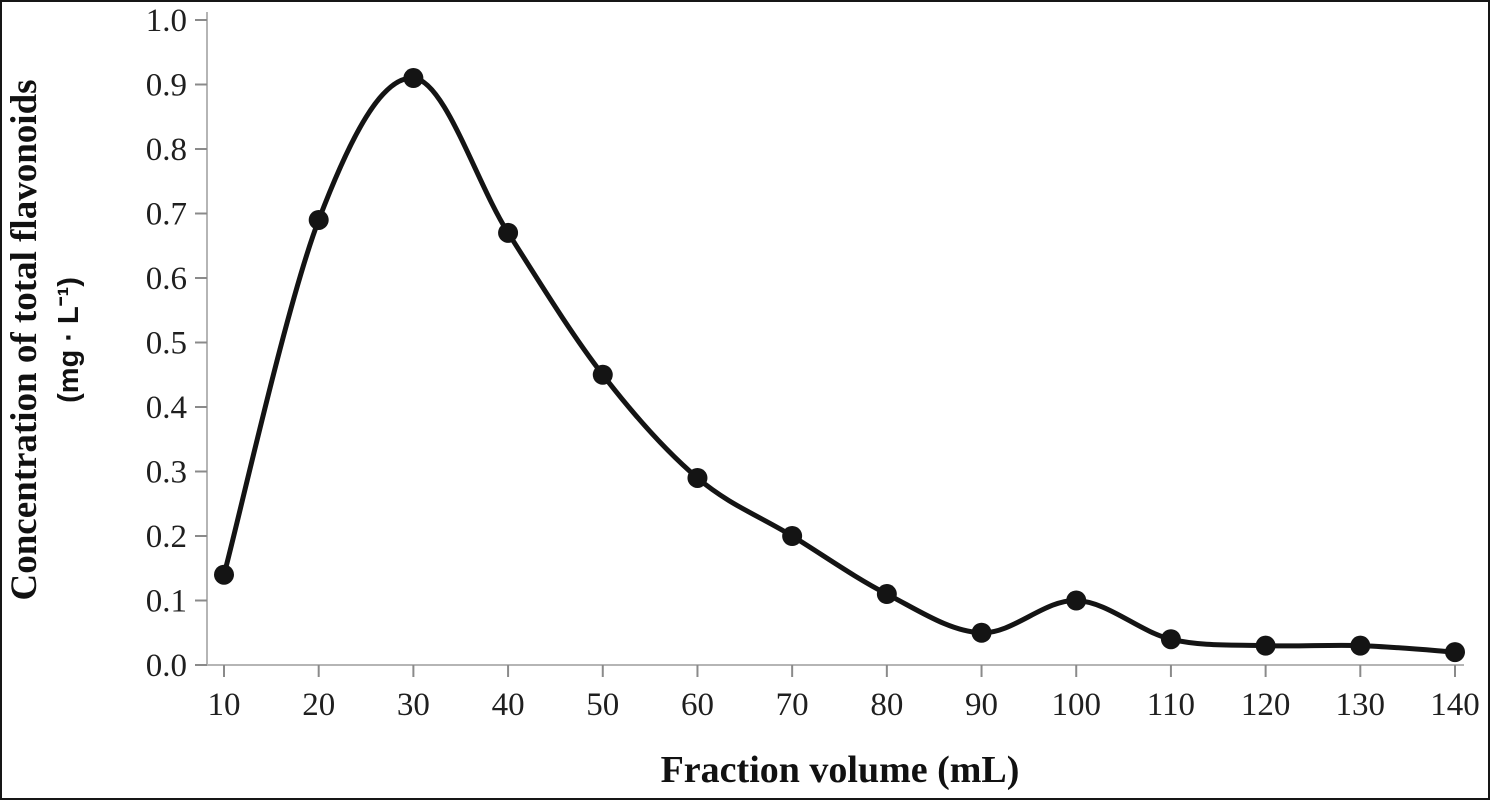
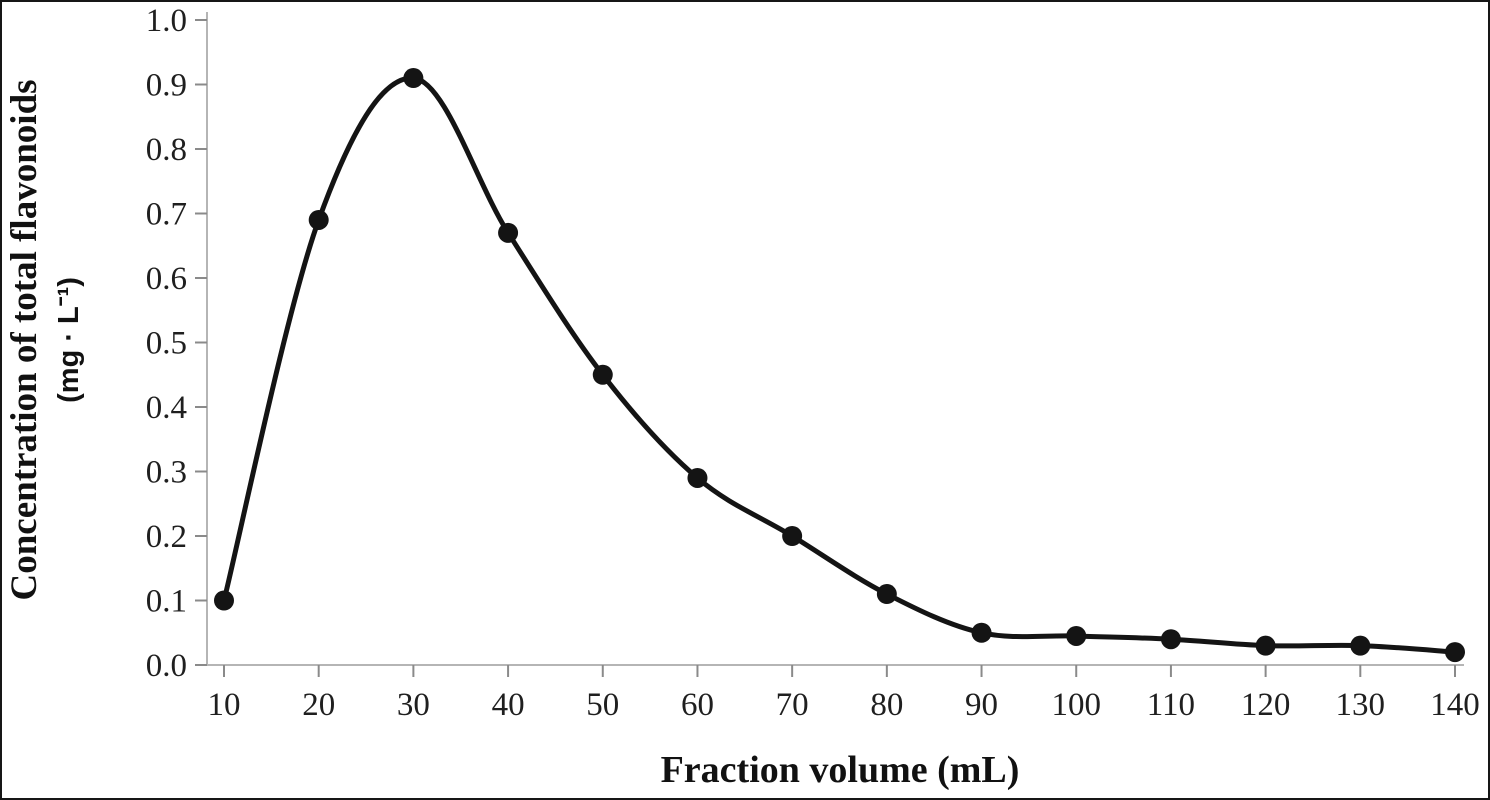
10: 0.14 -> 0.10
100: 0.10 -> 0.04
